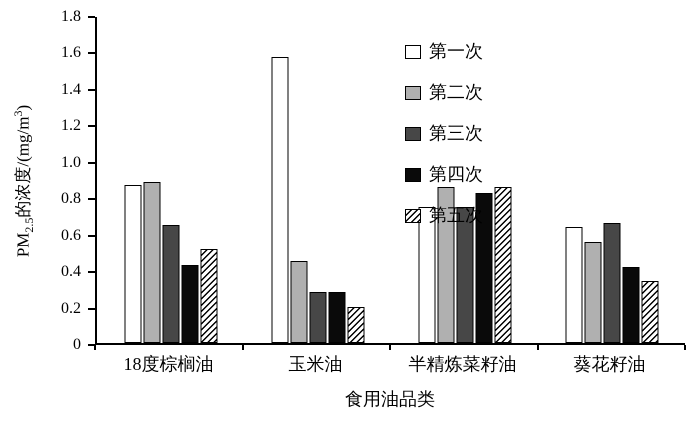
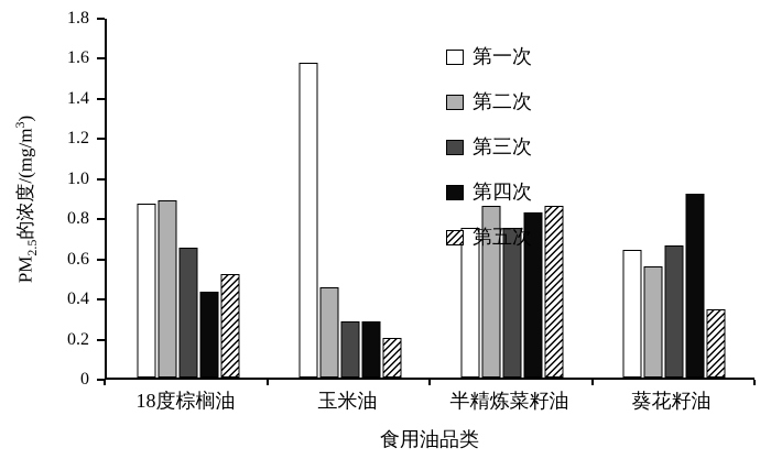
第四次/葵花籽油: 0.42 -> 0.92
